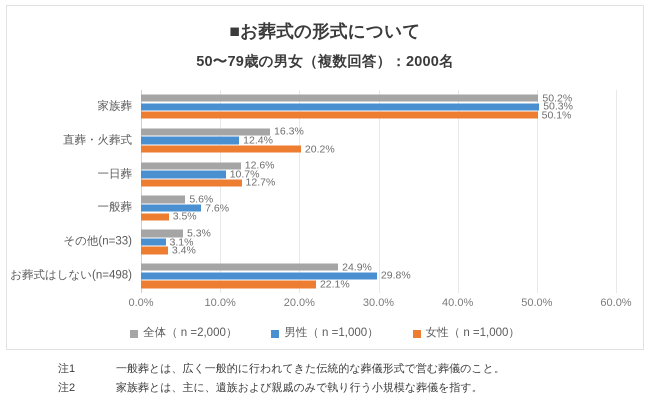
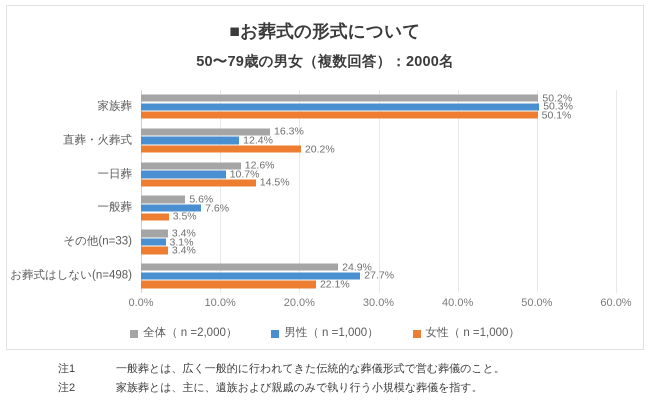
女性（ n =1,000）/一日葬: 12.7% -> 14.5%
全体（ n =2,000）/その他(n=33): 5.3% -> 3.4%
男性（ n =1,000）/お葬式はしない(n=498): 29.8% -> 27.7%
